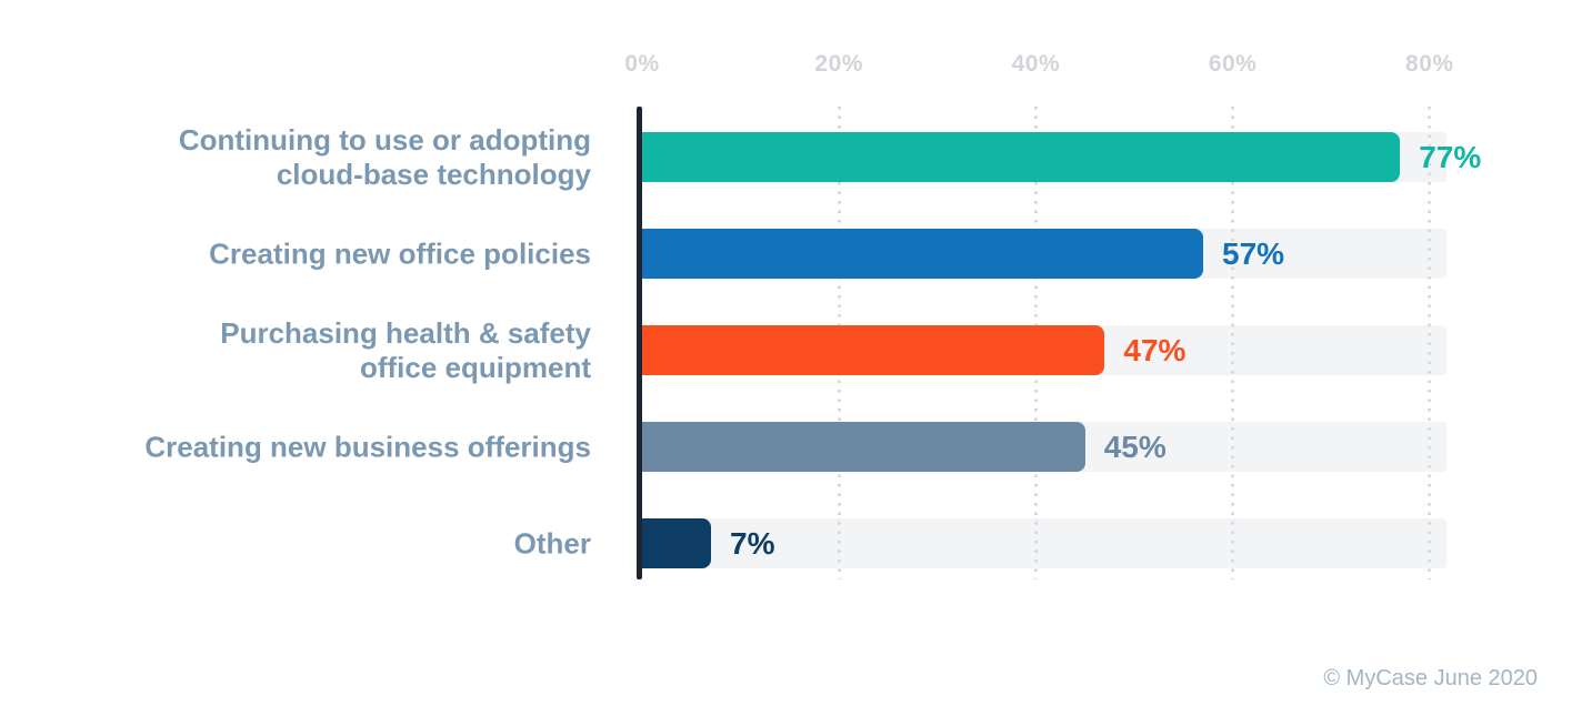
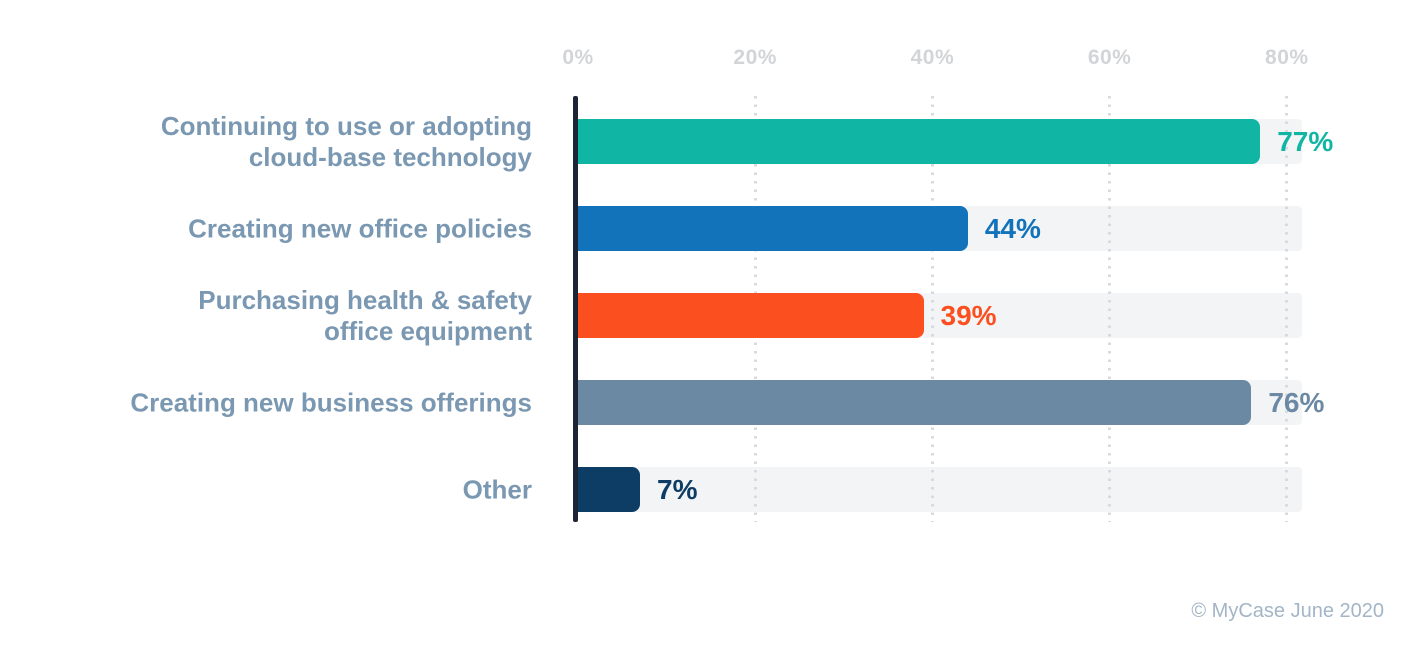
Creating new office policies: 57% -> 44%
Purchasing health & safety office equipment: 47% -> 39%
Creating new business offerings: 45% -> 76%
